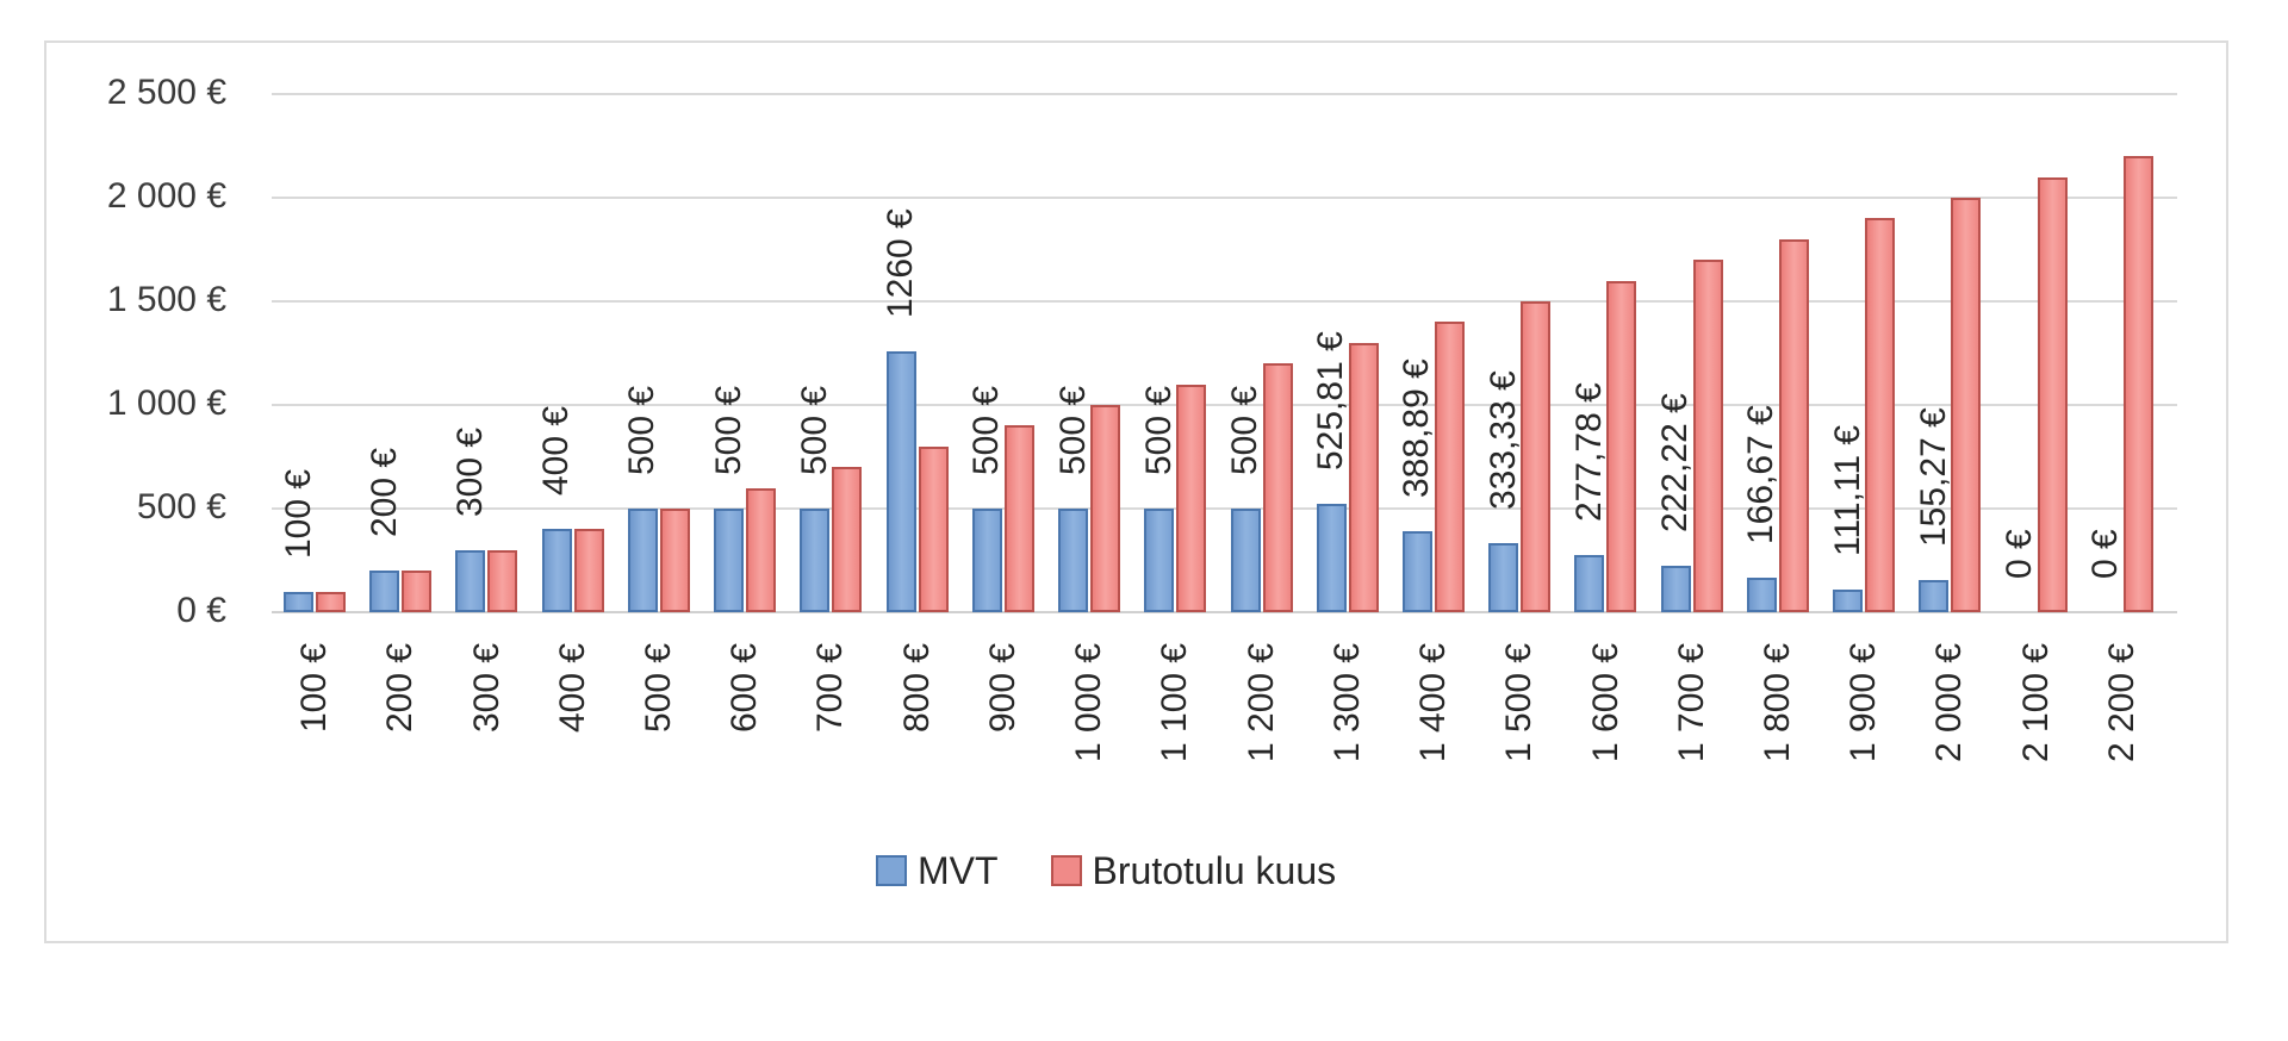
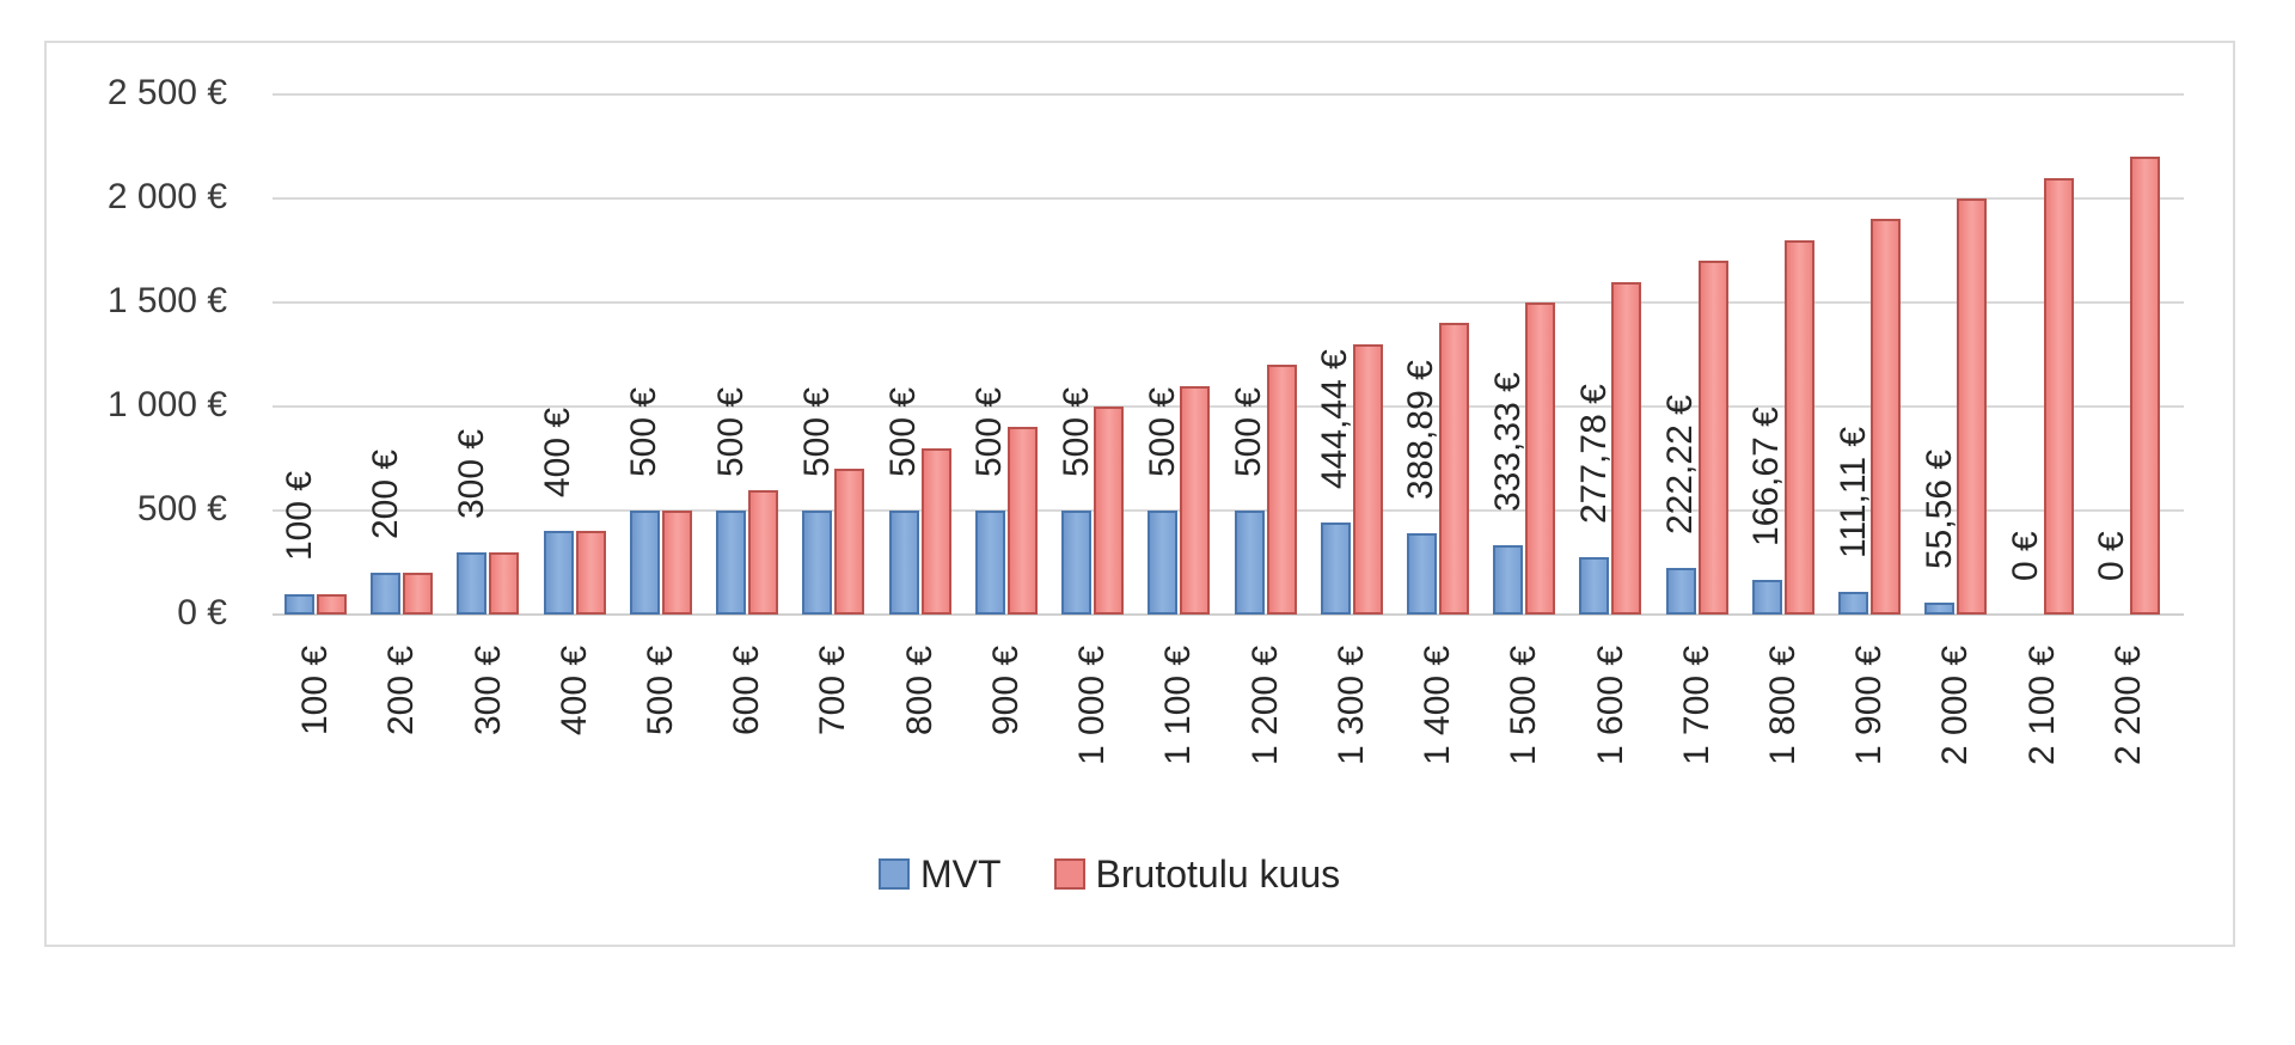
MVT/800 €: 1260 -> 500
MVT/1 300 €: 525,81 -> 444,44
MVT/2 000 €: 155,27 -> 55,56
